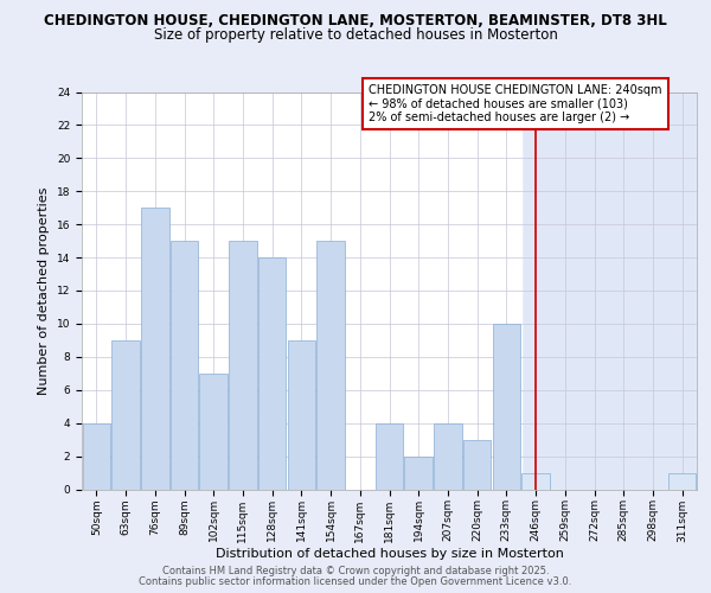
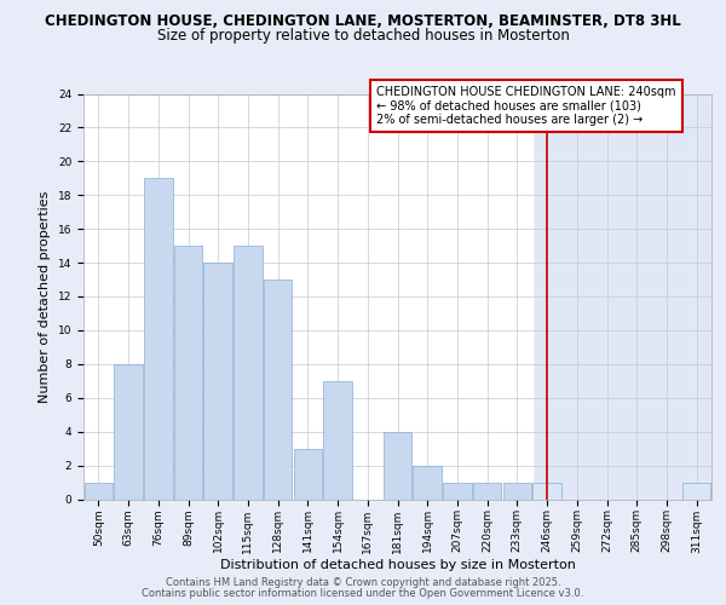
50sqm: 4 -> 1
63sqm: 9 -> 8
76sqm: 17 -> 19
102sqm: 7 -> 14
128sqm: 14 -> 13
141sqm: 9 -> 3
154sqm: 15 -> 7
207sqm: 4 -> 1
220sqm: 3 -> 1
233sqm: 10 -> 1
